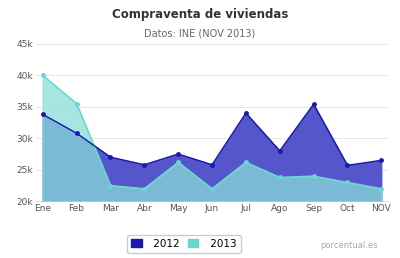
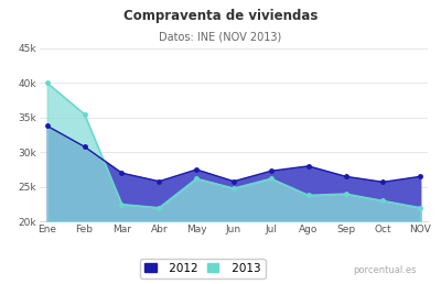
2013/Jun: 22.0k -> 24.8k
2012/Jul: 34.0k -> 27.3k
2012/Sep: 35.4k -> 26.5k
